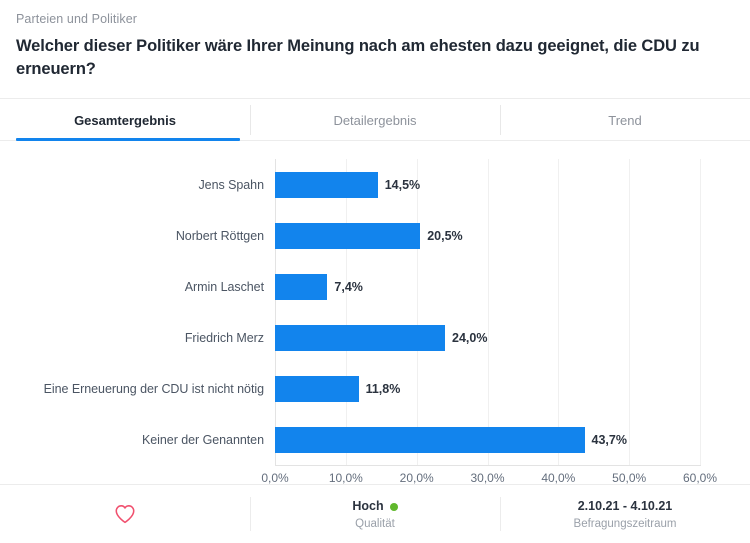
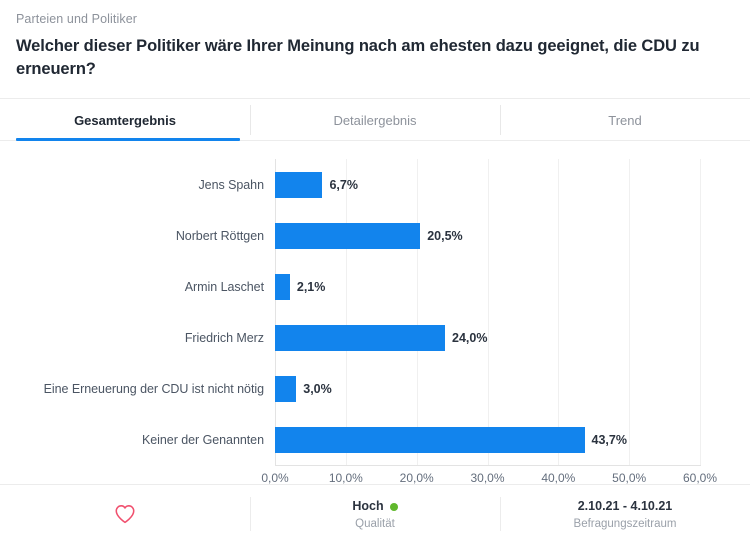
Jens Spahn: 14,5% -> 6,7%
Armin Laschet: 7,4% -> 2,1%
Eine Erneuerung der CDU ist nicht nötig: 11,8% -> 3,0%
